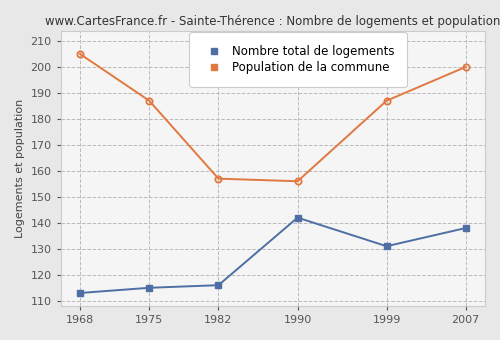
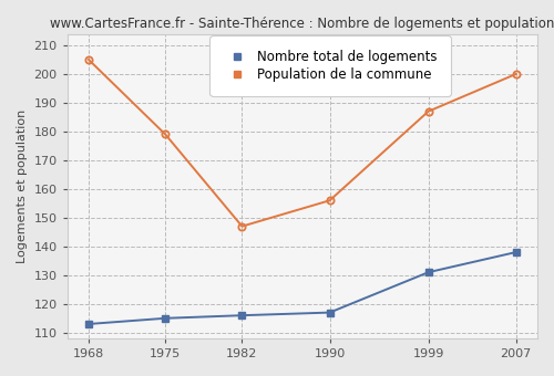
Population de la commune/1975: 187 -> 179
Population de la commune/1982: 157 -> 147
Nombre total de logements/1990: 142 -> 117
